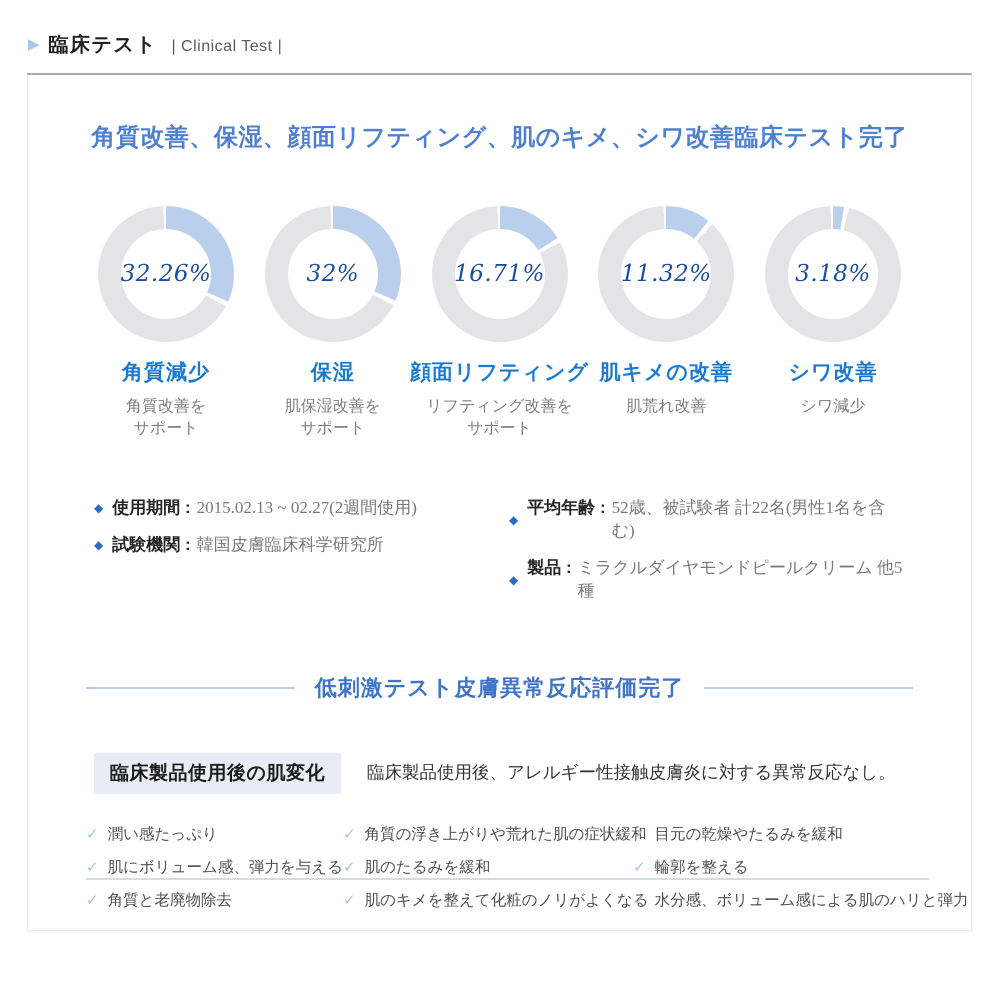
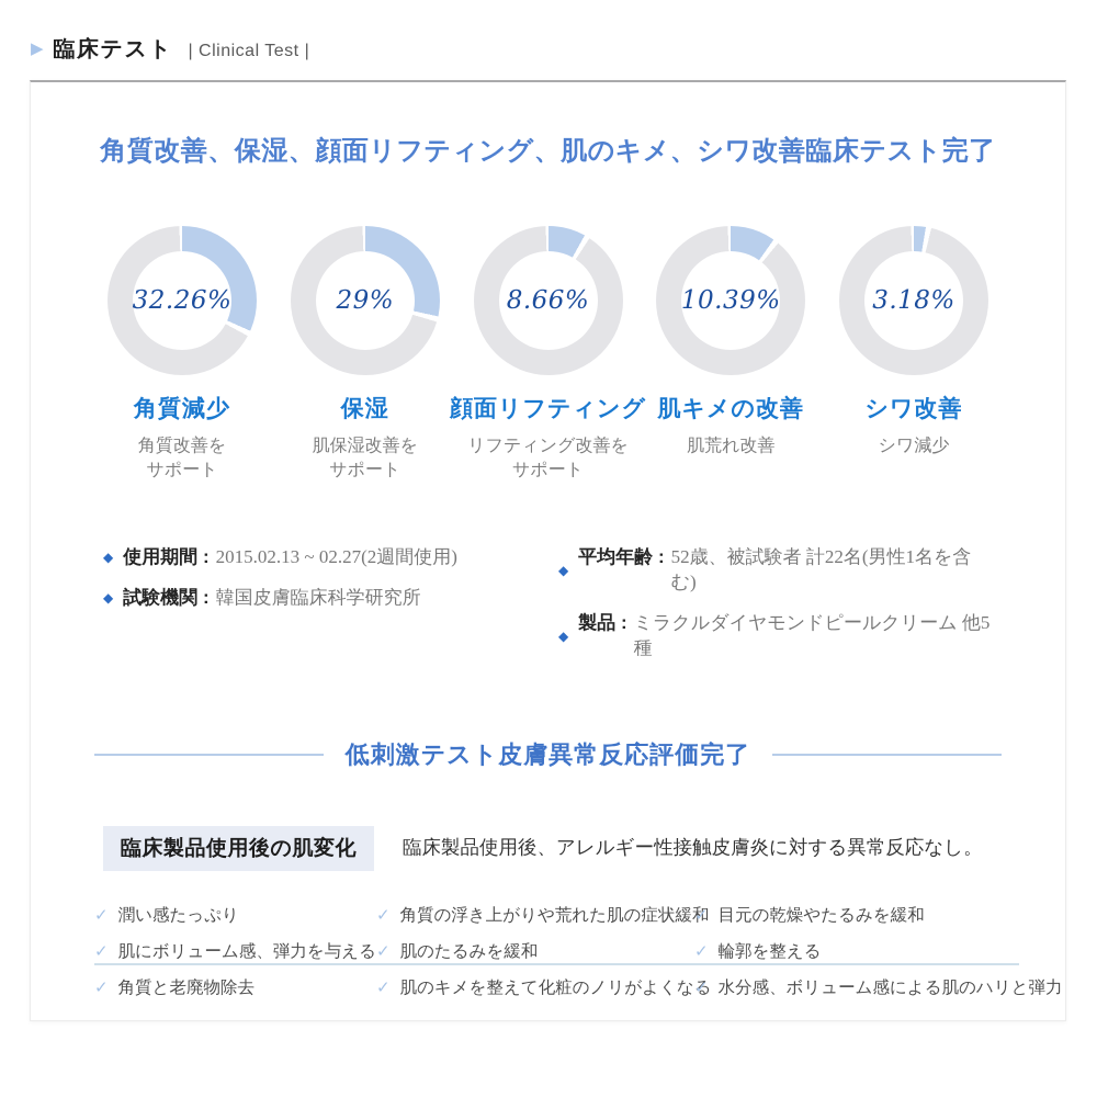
保湿: 32% -> 29%
顔面リフティング: 16.71% -> 8.66%
肌キメの改善: 11.32% -> 10.39%
